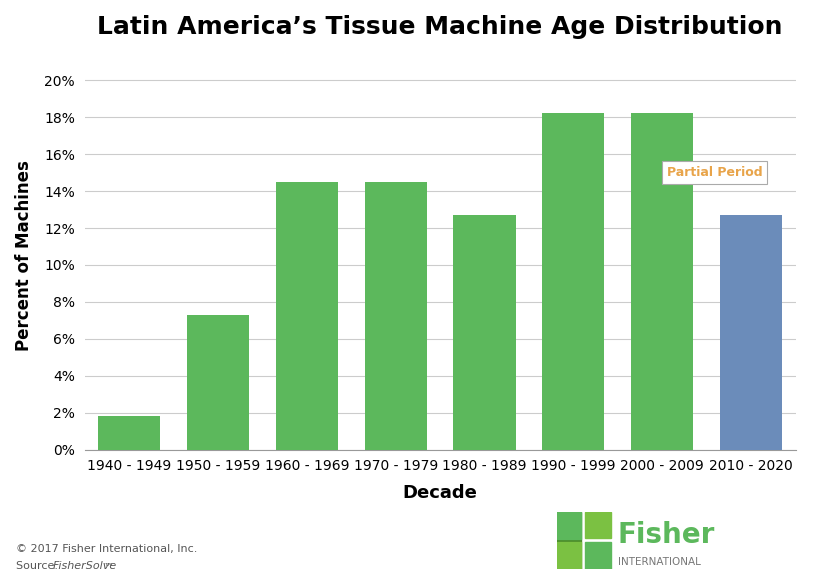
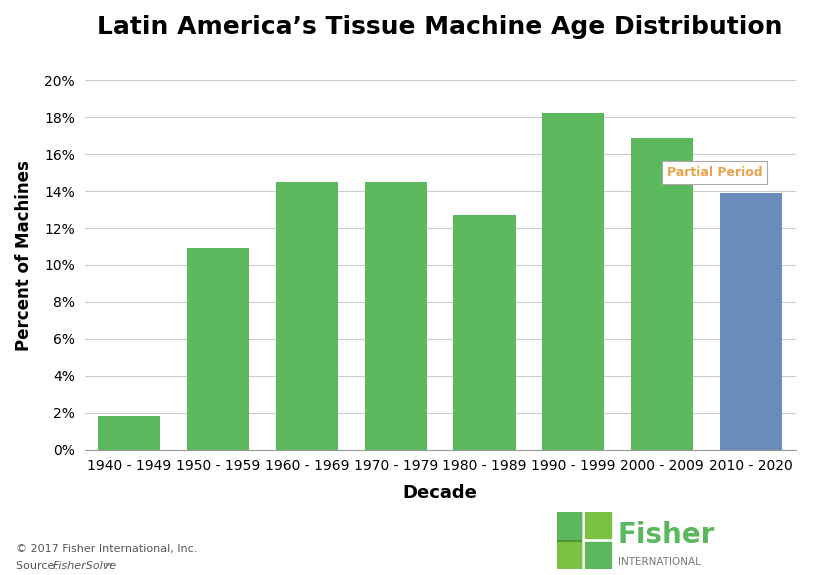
1950 - 1959: 7.3% -> 10.9%
2000 - 2009: 18.2% -> 16.9%
2010 - 2020: 12.7% -> 13.9%
